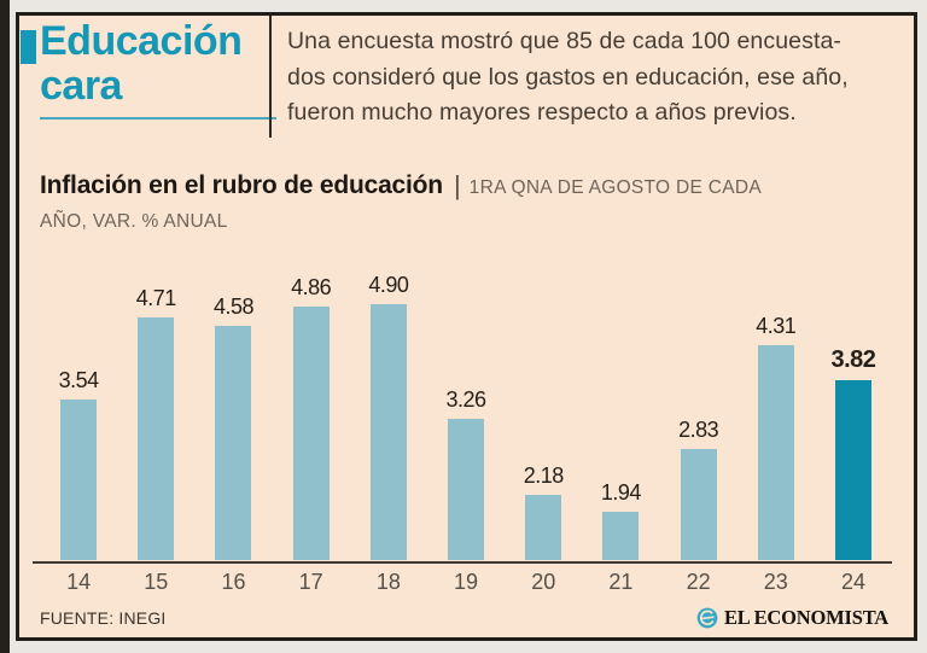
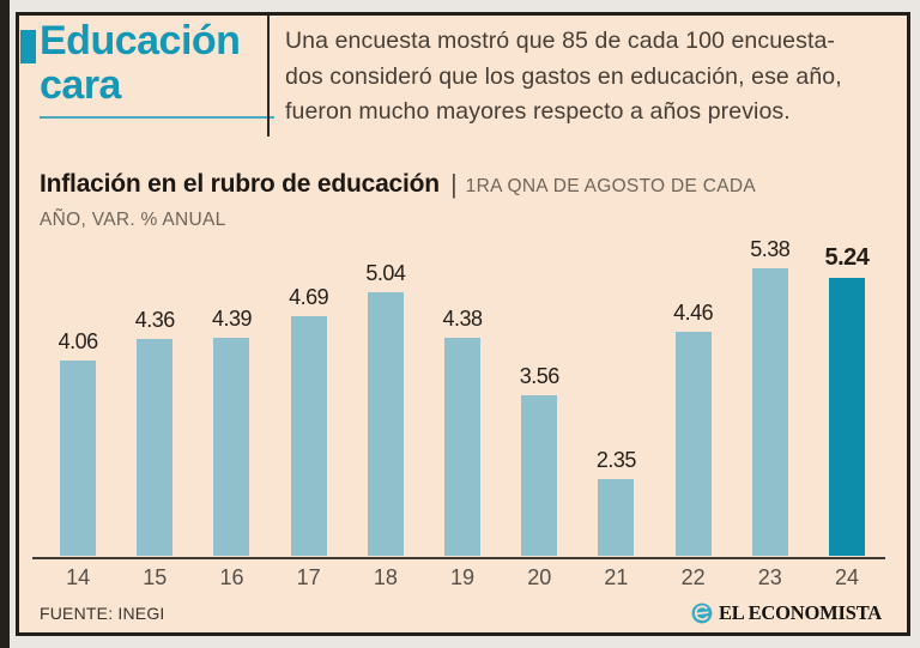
14: 3.54 -> 4.06
15: 4.71 -> 4.36
16: 4.58 -> 4.39
17: 4.86 -> 4.69
18: 4.90 -> 5.04
19: 3.26 -> 4.38
20: 2.18 -> 3.56
21: 1.94 -> 2.35
22: 2.83 -> 4.46
23: 4.31 -> 5.38
24: 3.82 -> 5.24
